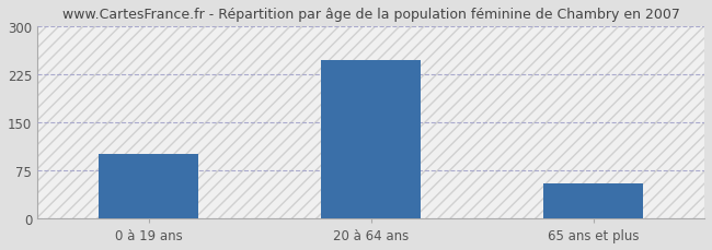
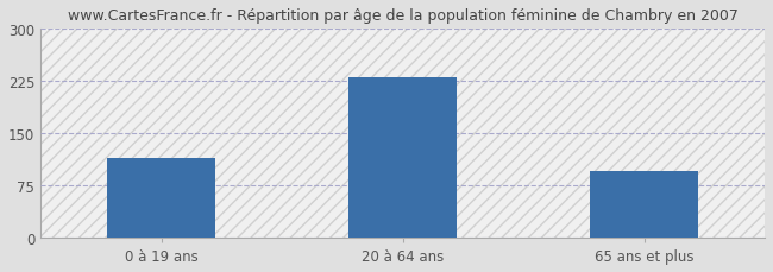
0 à 19 ans: 100 -> 114
20 à 64 ans: 248 -> 230
65 ans et plus: 55 -> 96
